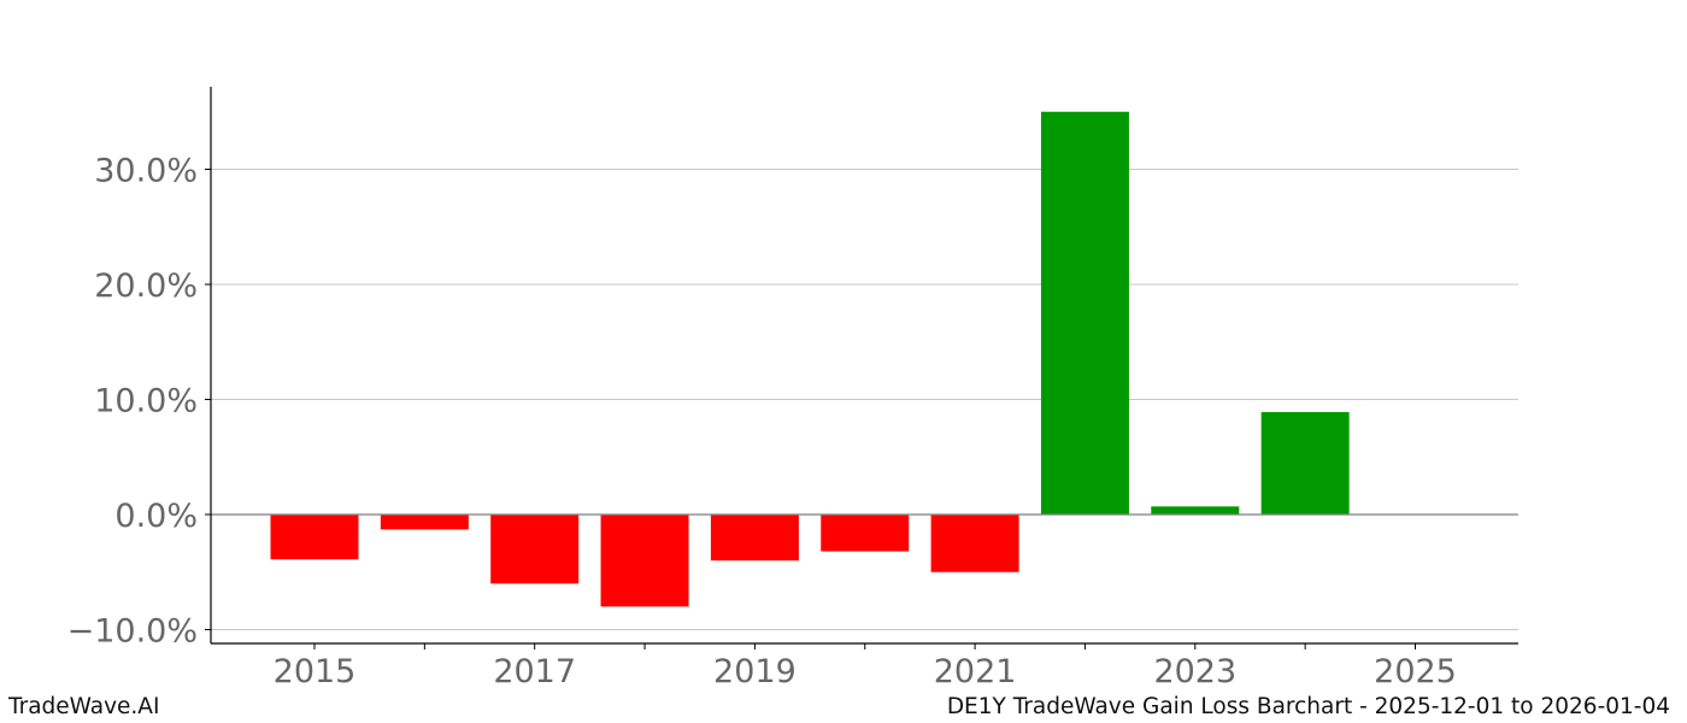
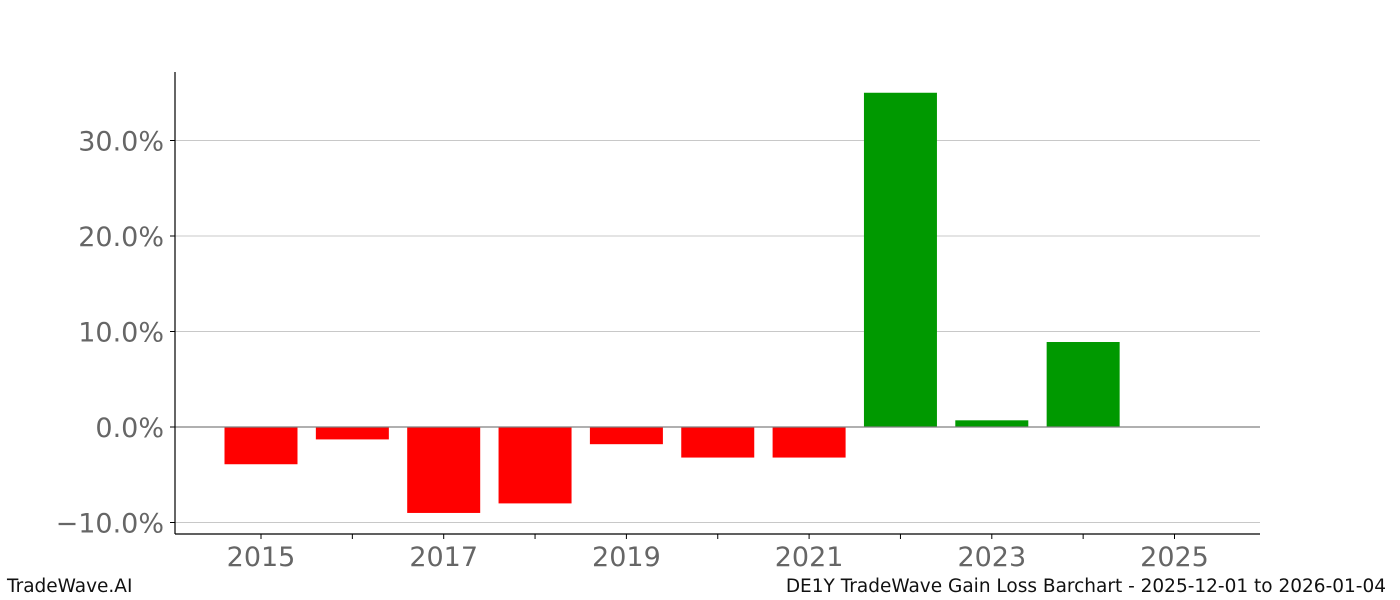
2017: -6% -> -9%
2019: -4% -> -2%
2021: -5% -> -3%
